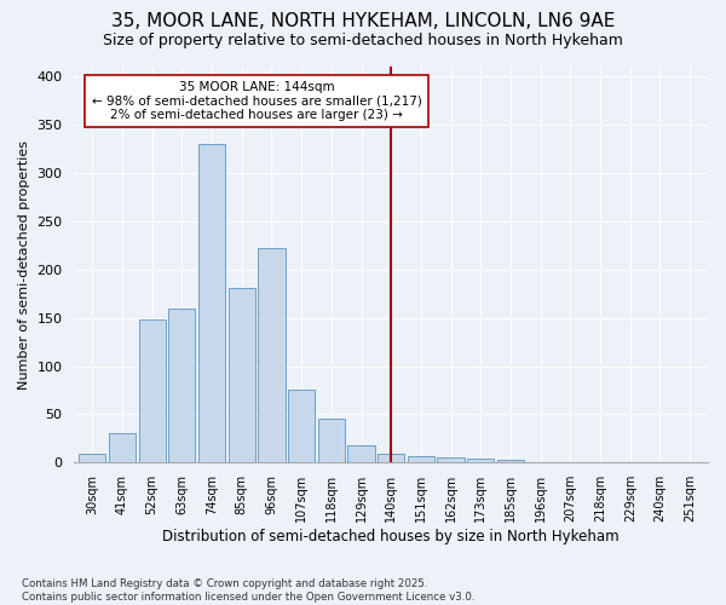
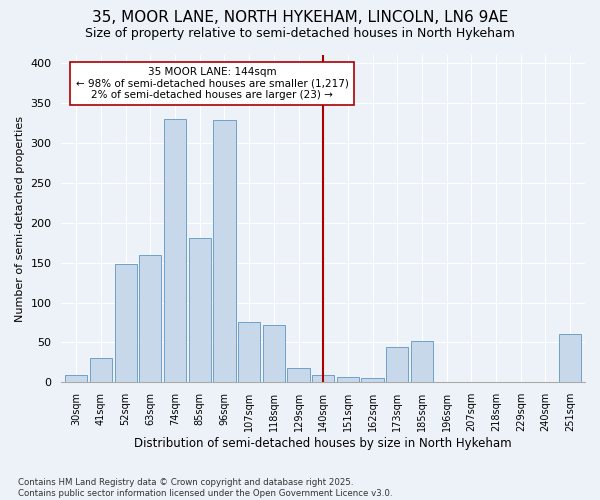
96sqm: 222 -> 328
118sqm: 46 -> 72
173sqm: 4 -> 44
185sqm: 3 -> 52
251sqm: 1 -> 60
